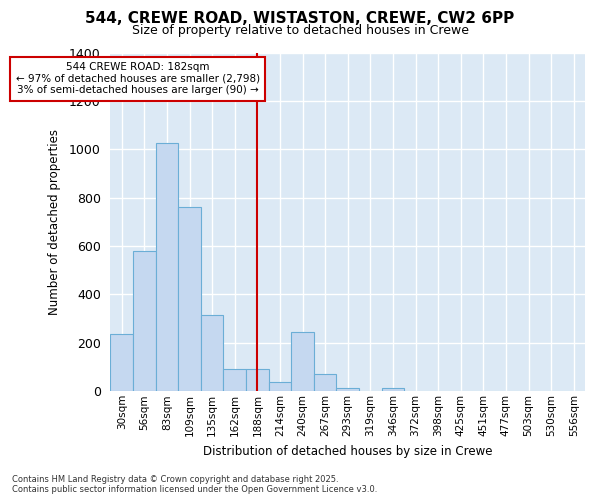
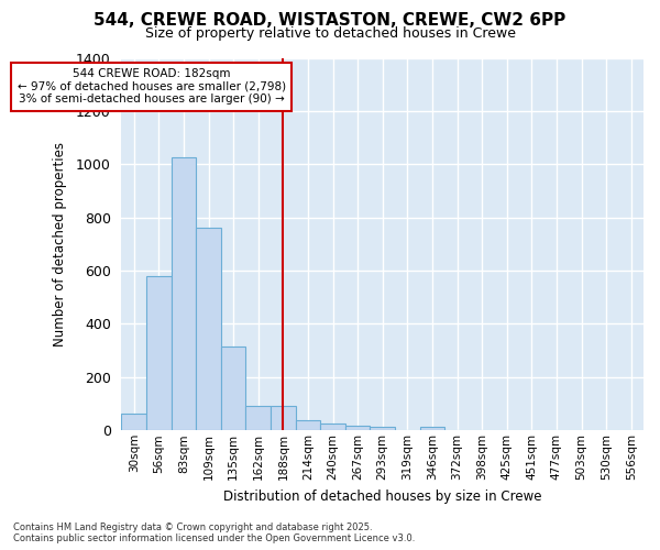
30sqm: 235 -> 65
240sqm: 245 -> 25
267sqm: 70 -> 18
